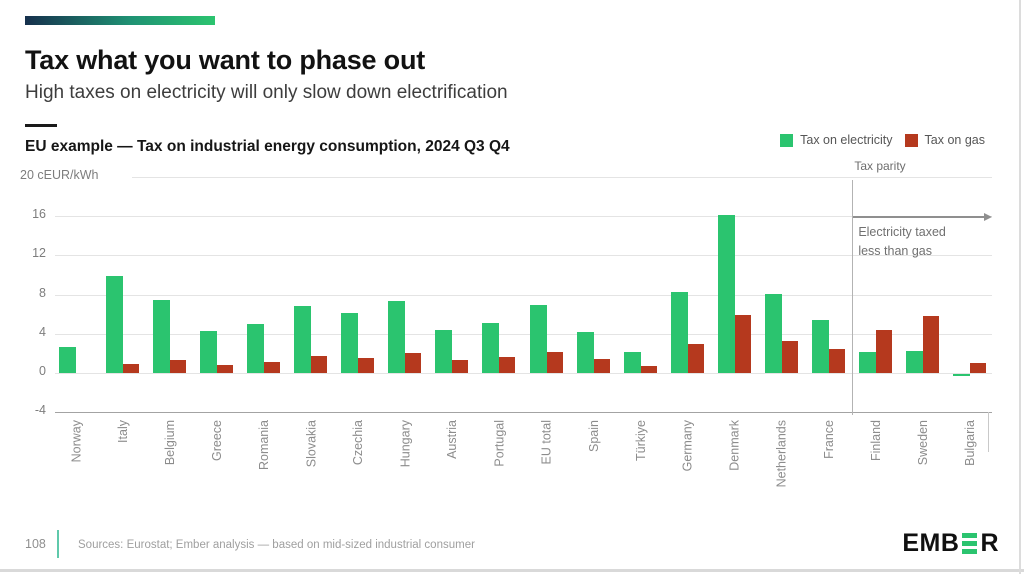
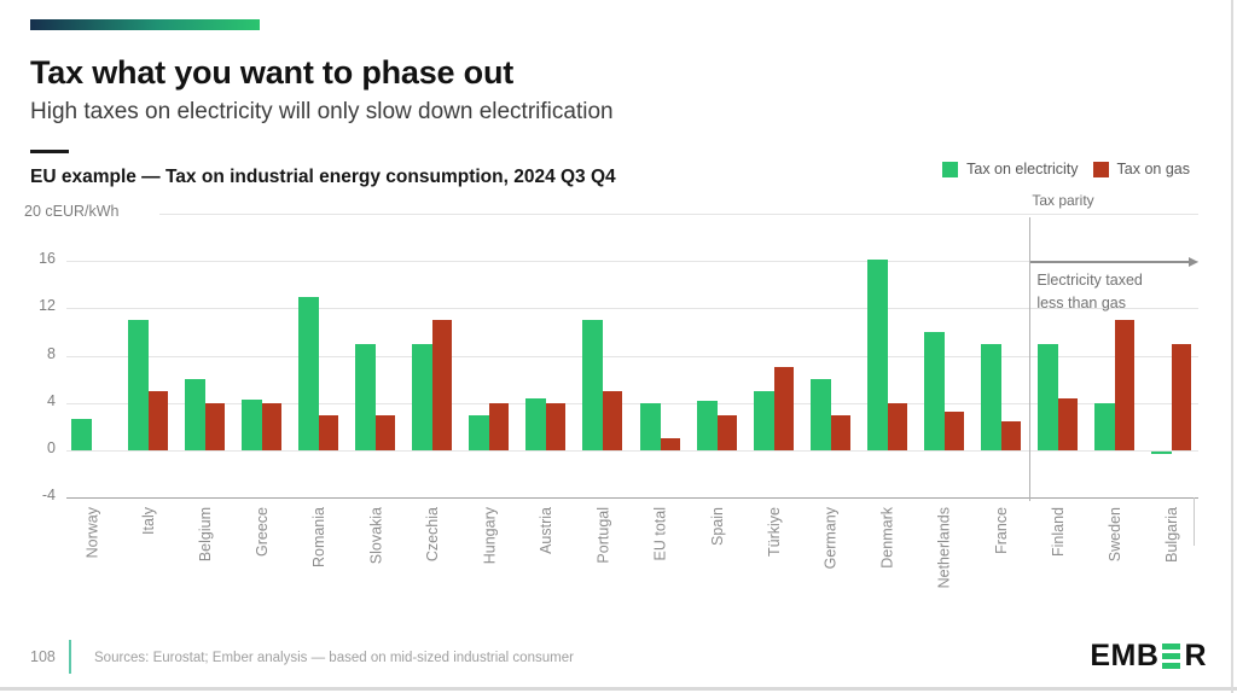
Tax on electricity/Italy: 10 -> 11
Tax on gas/Italy: 1 -> 5
Tax on electricity/Belgium: 8 -> 6
Tax on gas/Belgium: 1 -> 4
Tax on gas/Greece: 1 -> 4
Tax on electricity/Romania: 5 -> 13
Tax on gas/Romania: 1 -> 3
Tax on electricity/Slovakia: 7 -> 9
Tax on gas/Slovakia: 2 -> 3
Tax on electricity/Czechia: 6 -> 9
Tax on gas/Czechia: 2 -> 11
Tax on electricity/Hungary: 7 -> 3
Tax on gas/Hungary: 2 -> 4
Tax on gas/Austria: 1 -> 4
Tax on electricity/Portugal: 5 -> 11
Tax on gas/Portugal: 2 -> 5
Tax on electricity/EU total: 7 -> 4
Tax on gas/EU total: 2 -> 1
Tax on gas/Spain: 1 -> 3
Tax on electricity/Türkiye: 2 -> 5
Tax on gas/Türkiye: 1 -> 7
Tax on electricity/Germany: 8 -> 6
Tax on gas/Denmark: 6 -> 4
Tax on electricity/Netherlands: 8 -> 10
Tax on electricity/France: 5 -> 9
Tax on electricity/Finland: 2 -> 9
Tax on electricity/Sweden: 2 -> 4
Tax on gas/Sweden: 6 -> 11
Tax on gas/Bulgaria: 1 -> 9
